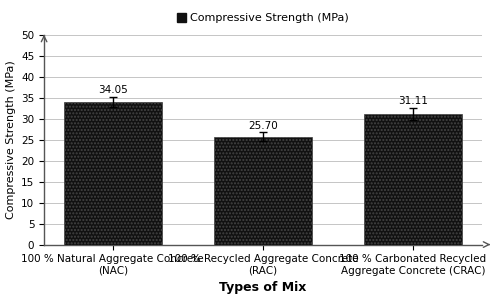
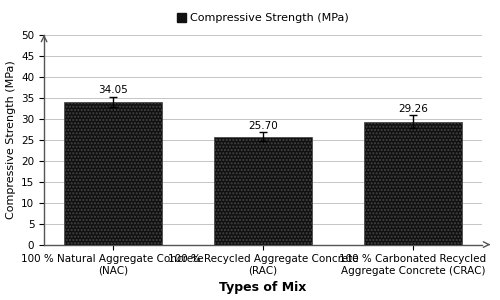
100 % Carbonated Recycled Aggregate Concrete (CRAC): 31.11 -> 29.26
